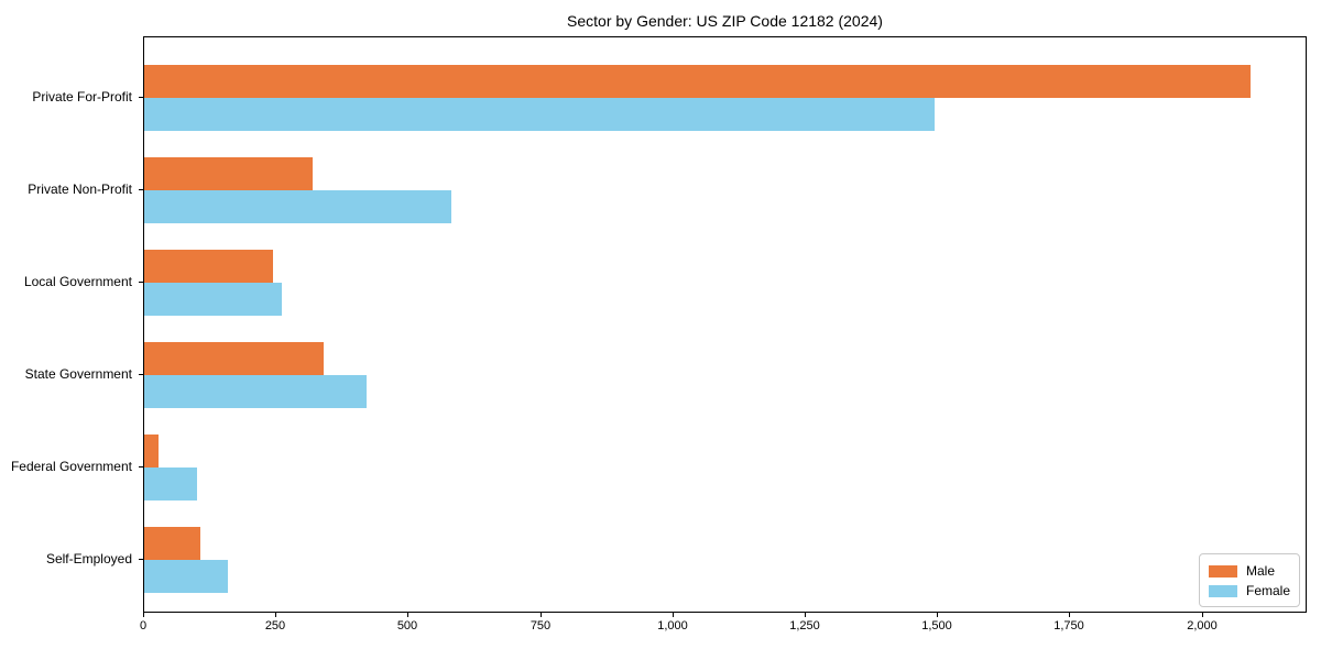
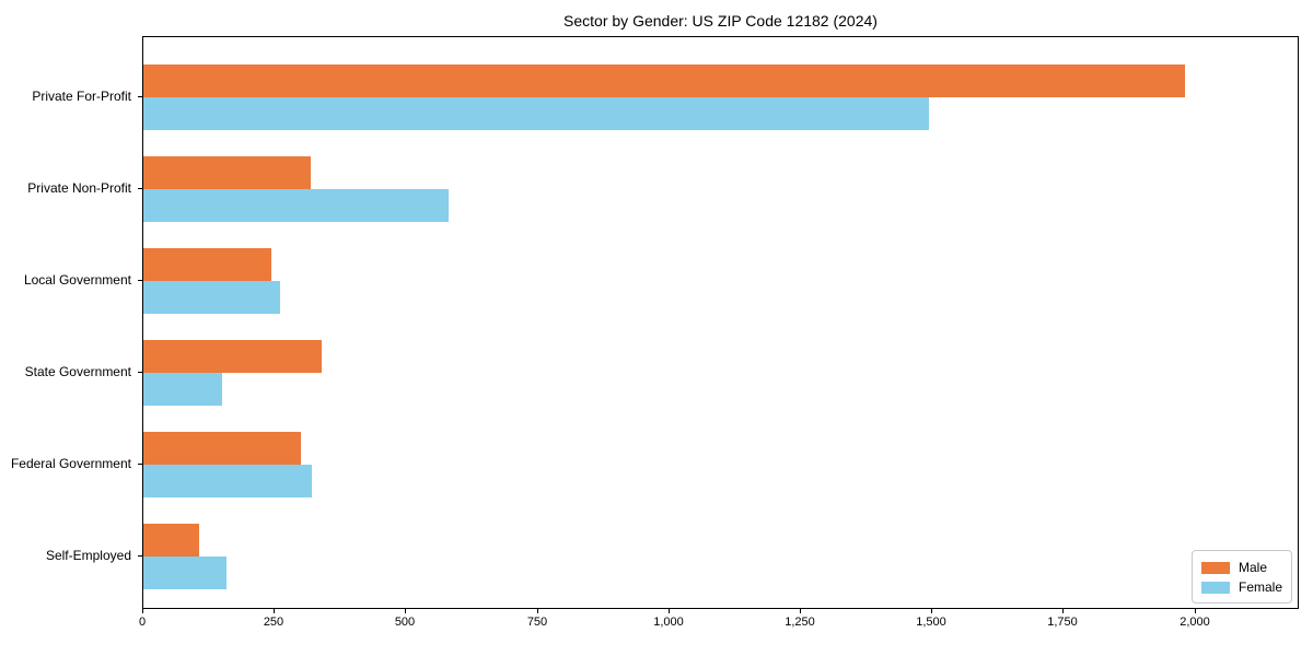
Male/Private For-Profit: 2090 -> 1980
Female/State Government: 420 -> 150
Male/Federal Government: 30 -> 300
Female/Federal Government: 100 -> 320
